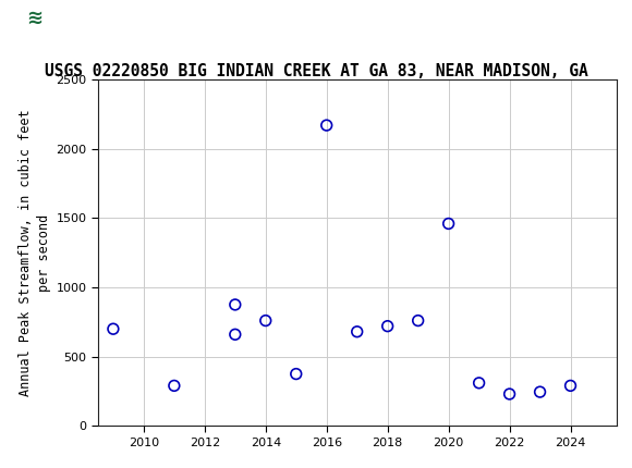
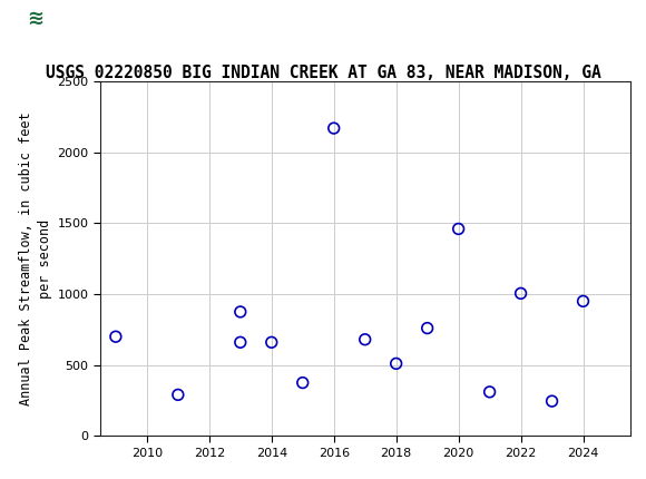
2014: 760 -> 660
2018: 720 -> 510
2022: 230 -> 1000
2024: 290 -> 950
